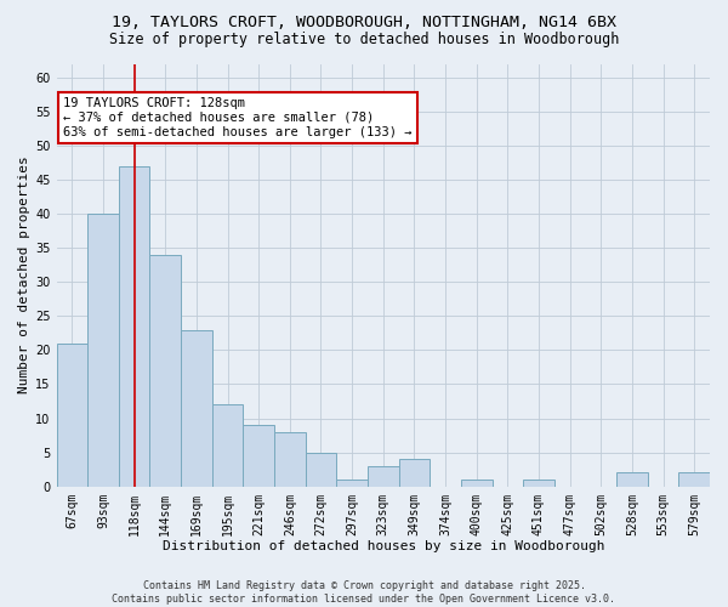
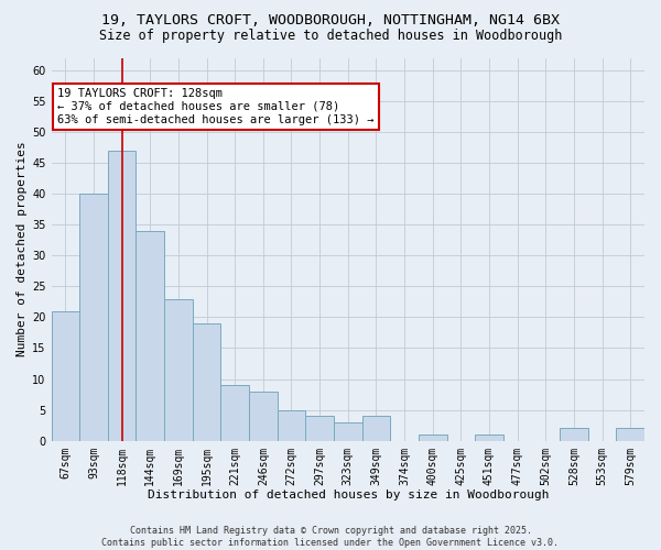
195sqm: 12 -> 19
297sqm: 1 -> 4
